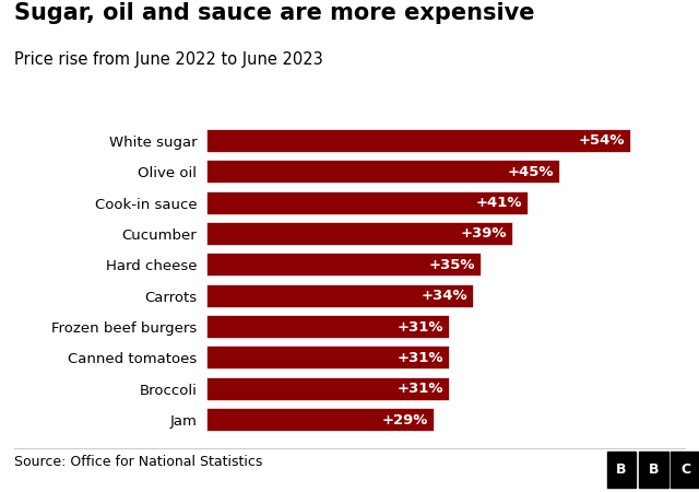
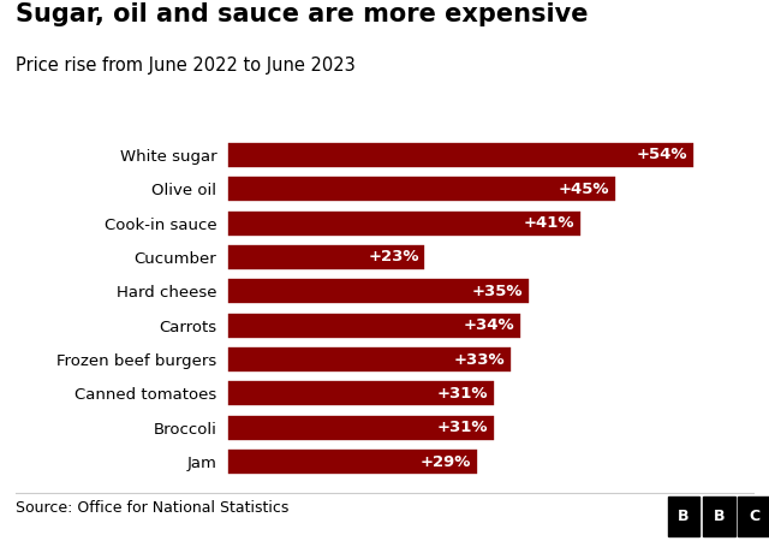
Cucumber: +39% -> +23%
Frozen beef burgers: +31% -> +33%
